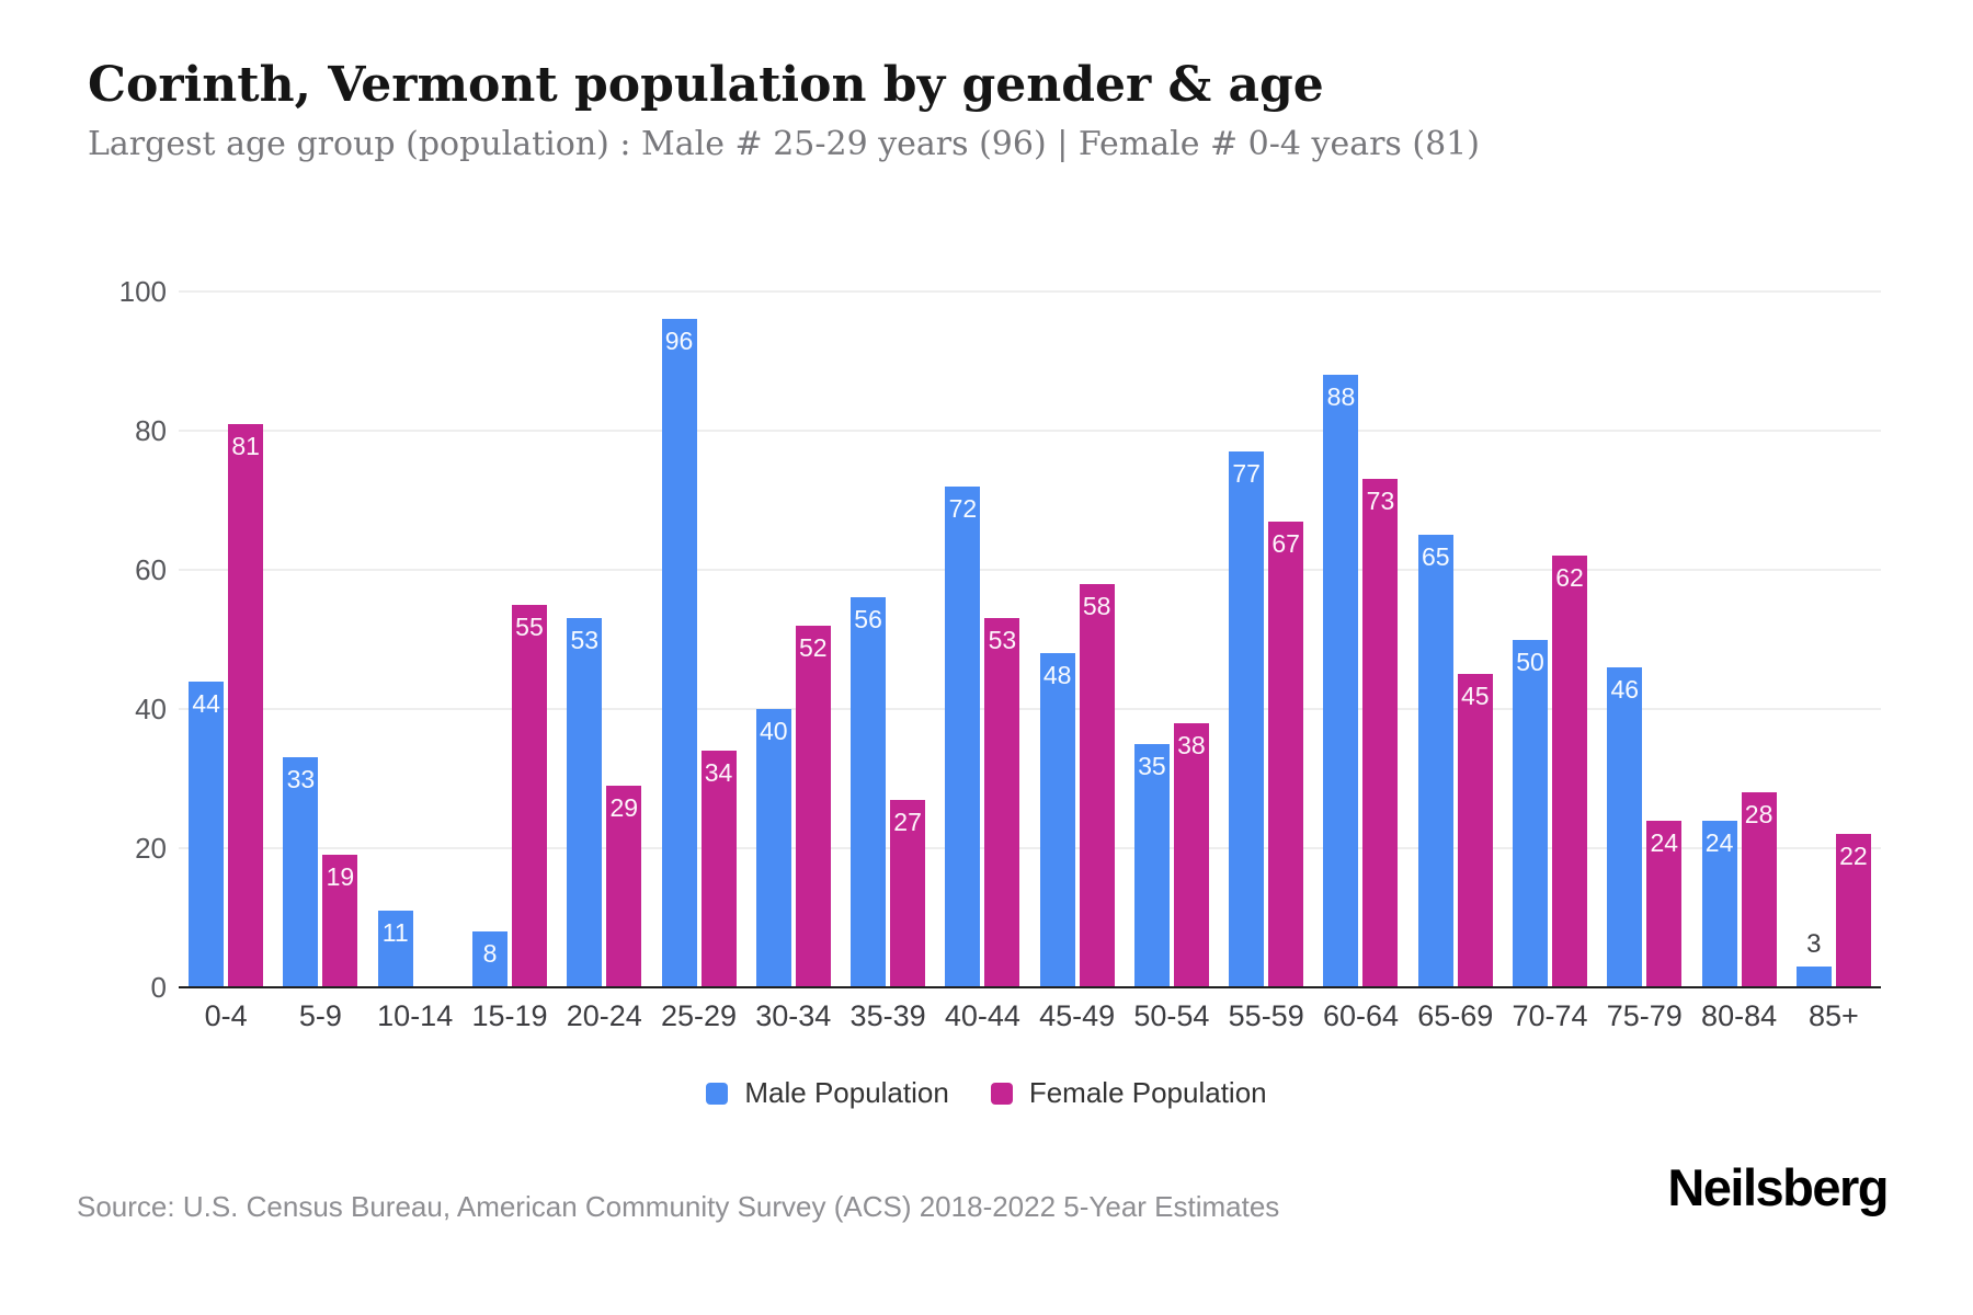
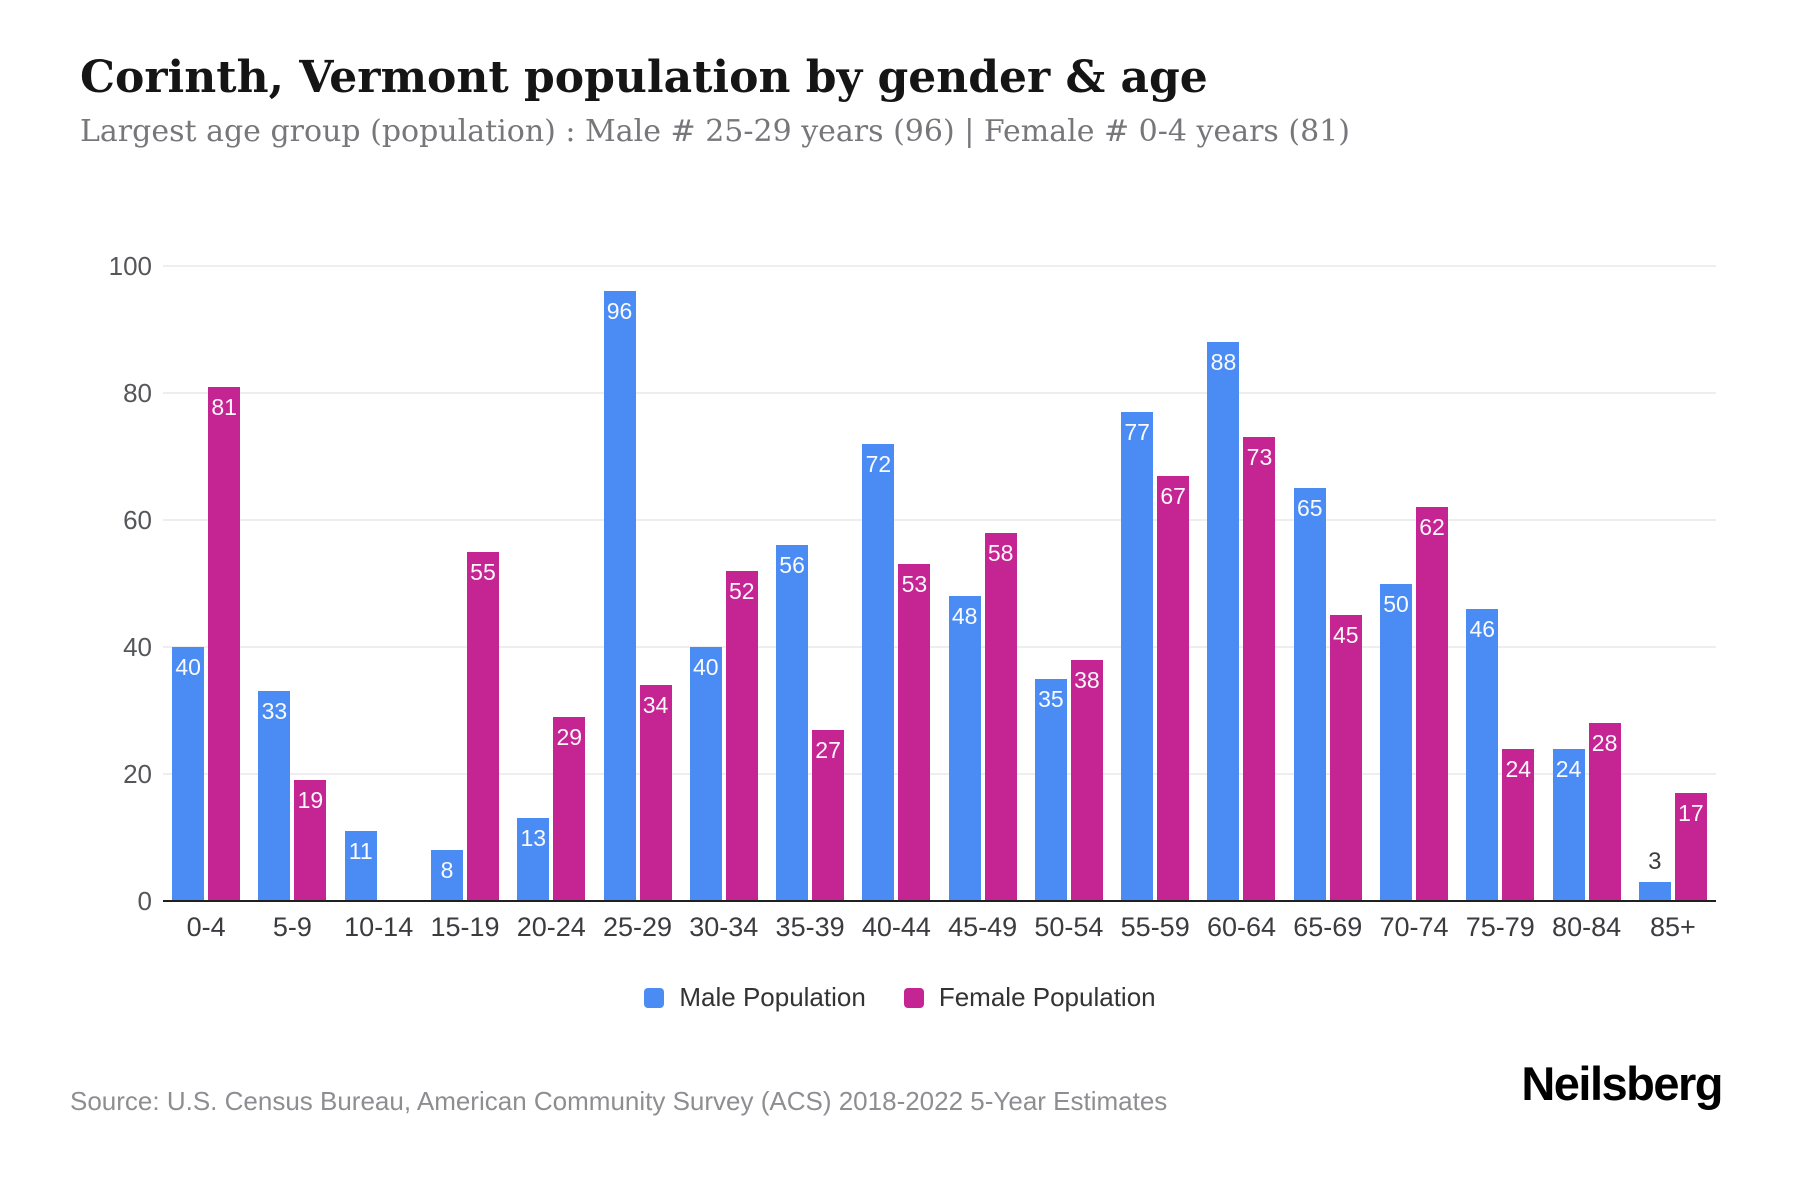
Male Population/0-4: 44 -> 40
Male Population/20-24: 53 -> 13
Female Population/85+: 22 -> 17
